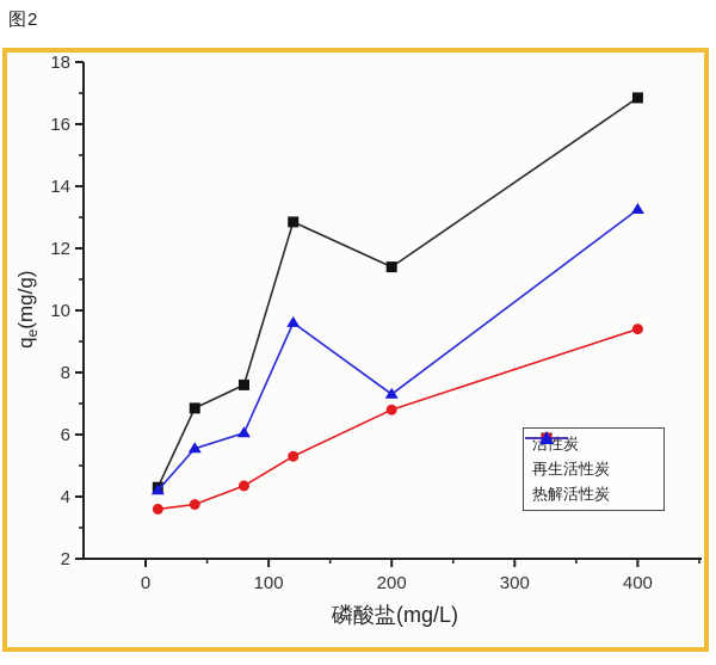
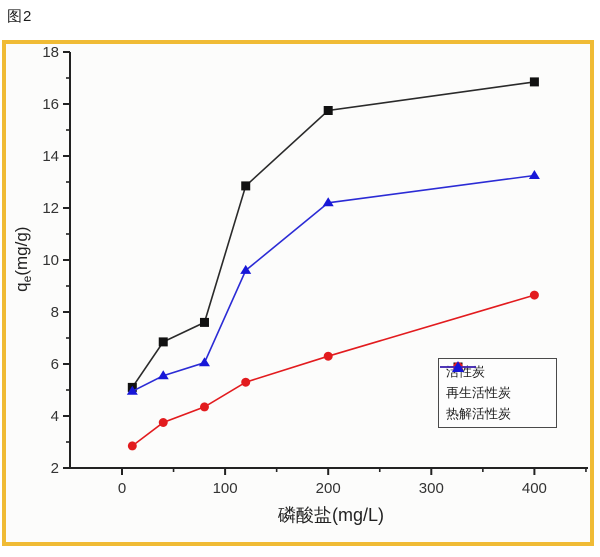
活性炭/10: 4.3 -> 5.1
再生活性炭/10: 3.6 -> 2.9
热解活性炭/10: 4.2 -> 5.0
活性炭/200: 11.4 -> 15.8
再生活性炭/200: 6.8 -> 6.3
热解活性炭/200: 7.3 -> 12.2
再生活性炭/400: 9.4 -> 8.7
